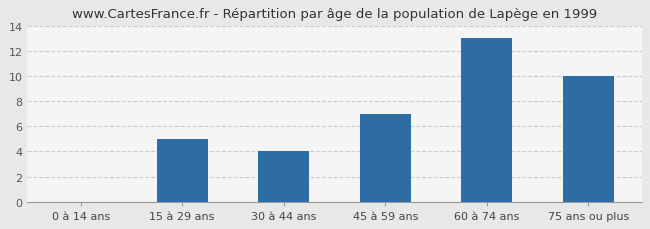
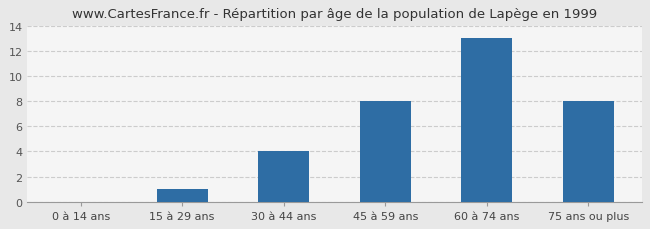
15 à 29 ans: 5 -> 1
45 à 59 ans: 7 -> 8
75 ans ou plus: 10 -> 8
